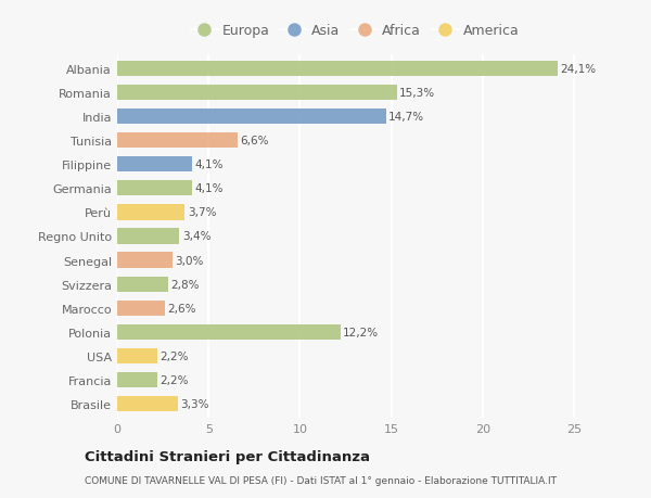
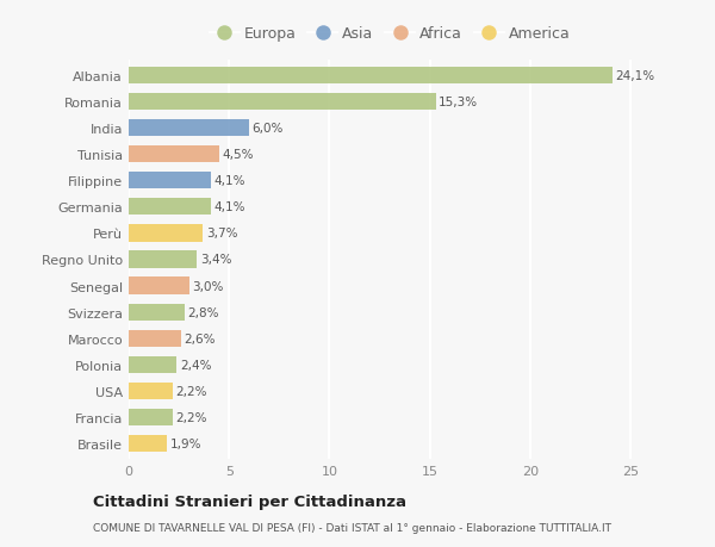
India: 14,7% -> 6,0%
Tunisia: 6,6% -> 4,5%
Polonia: 12,2% -> 2,4%
Brasile: 3,3% -> 1,9%
